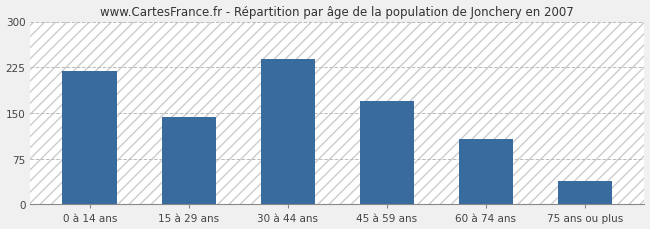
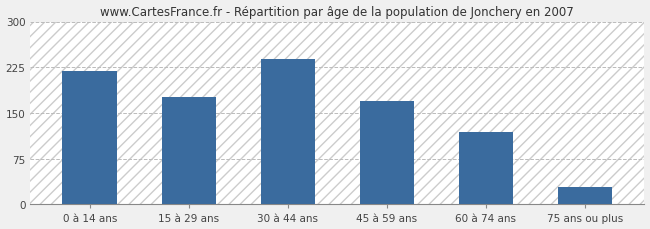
15 à 29 ans: 143 -> 176
60 à 74 ans: 108 -> 118
75 ans ou plus: 38 -> 28
